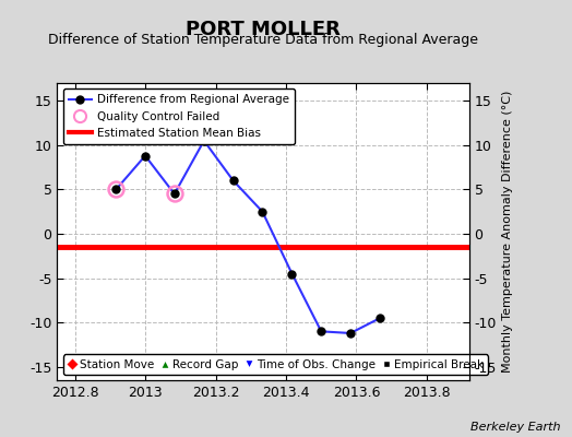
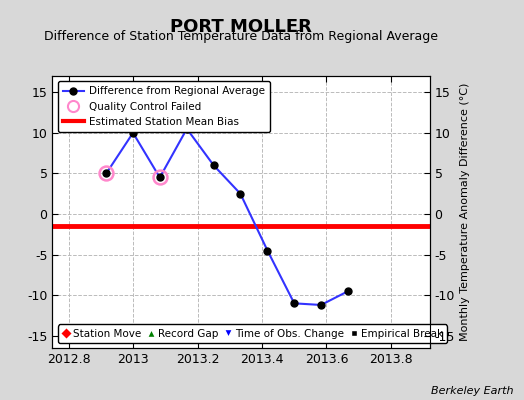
2013: 8.8 -> 10.0
